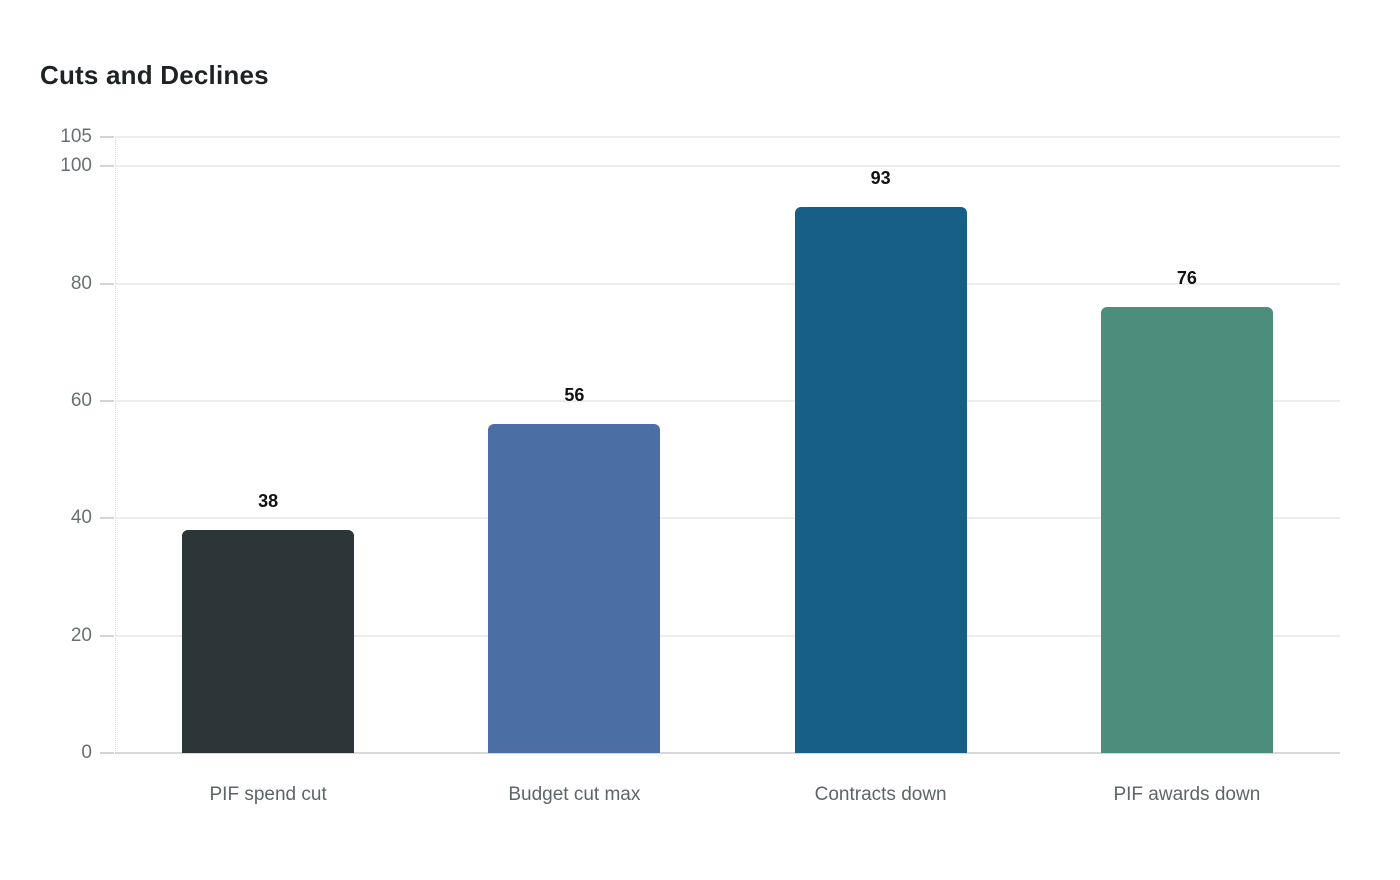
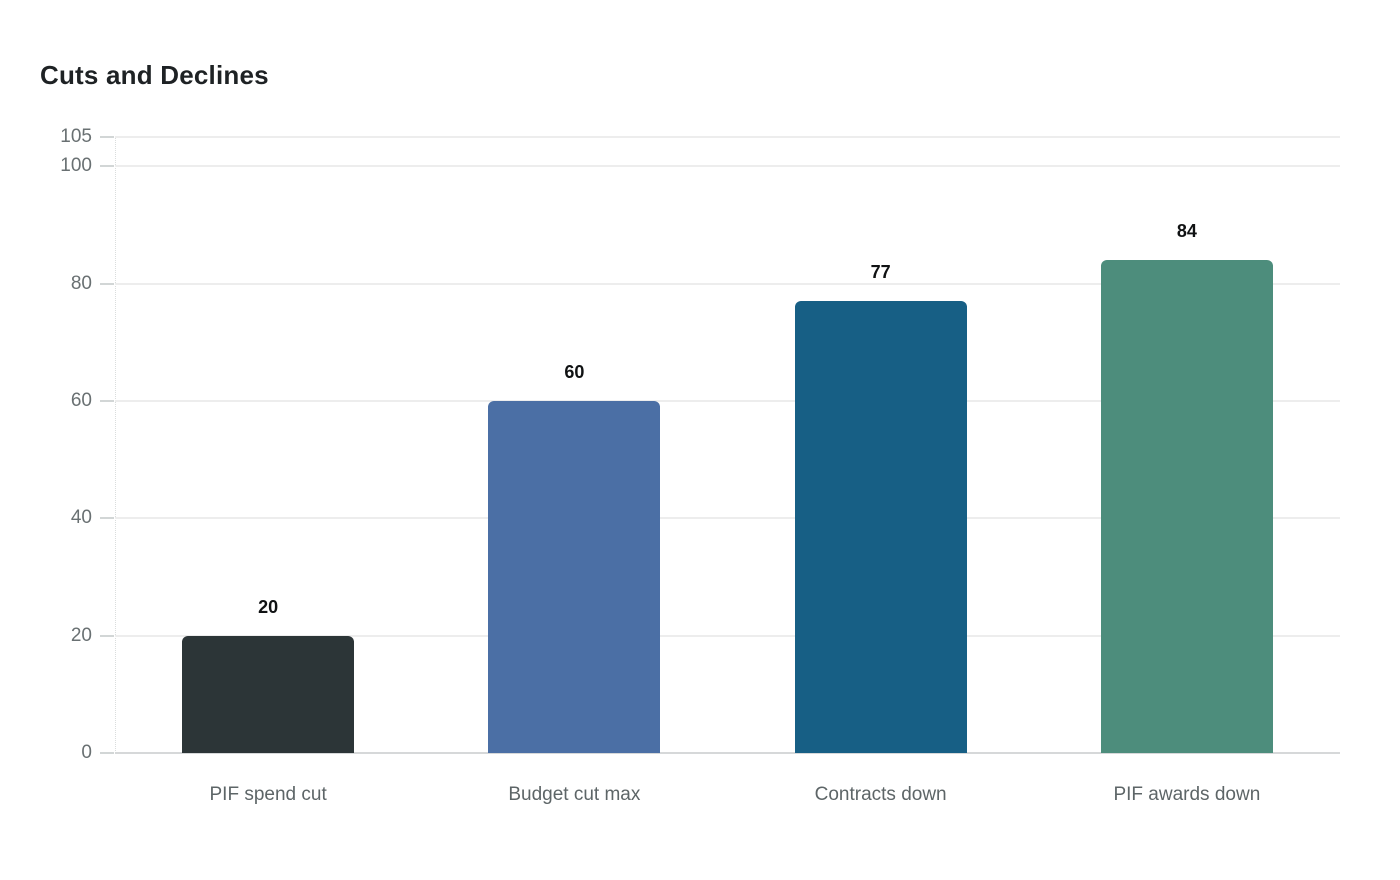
PIF spend cut: 38 -> 20
Budget cut max: 56 -> 60
Contracts down: 93 -> 77
PIF awards down: 76 -> 84
